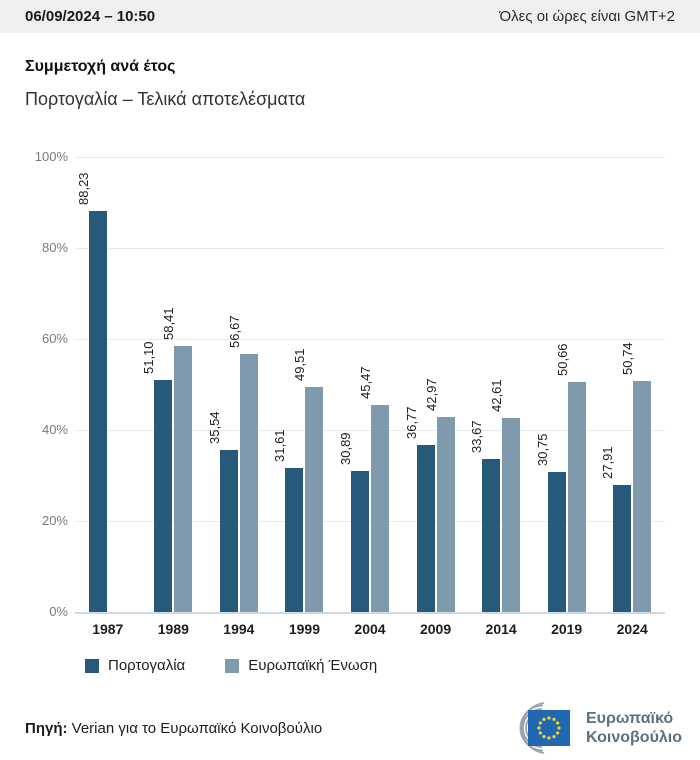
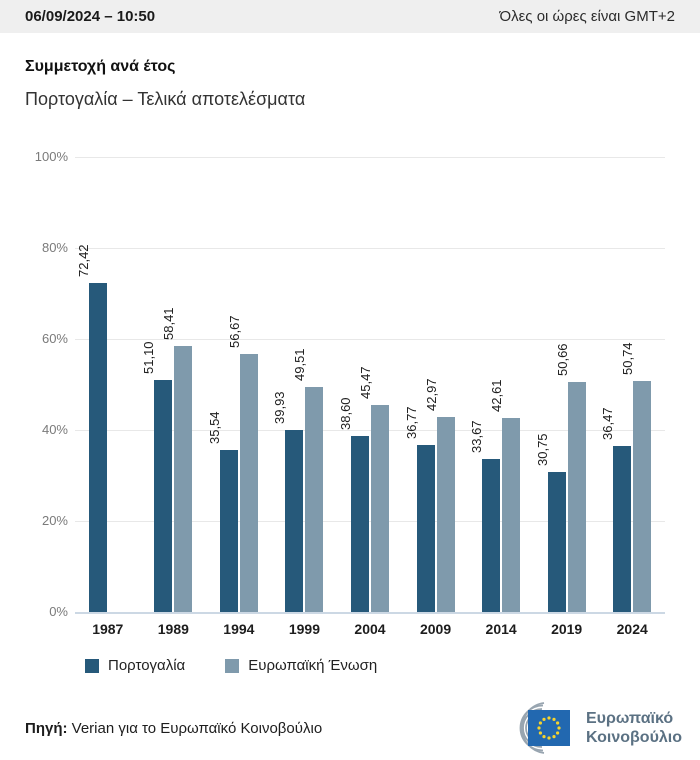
Πορτογαλία/1987: 88,23 -> 72,42
Πορτογαλία/1999: 31,61 -> 39,93
Πορτογαλία/2004: 30,89 -> 38,60
Πορτογαλία/2024: 27,91 -> 36,47
